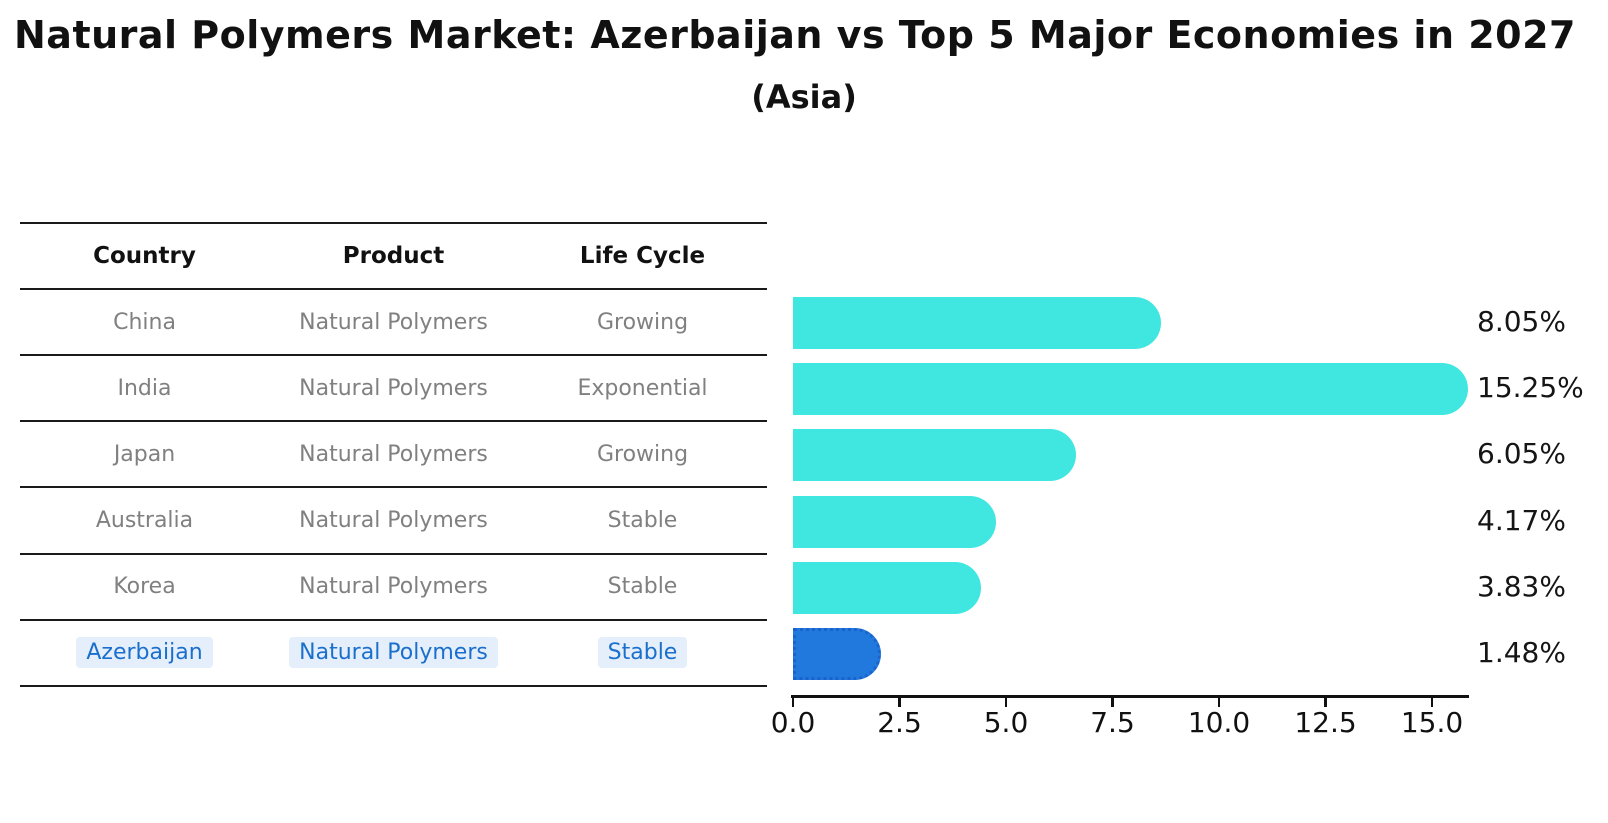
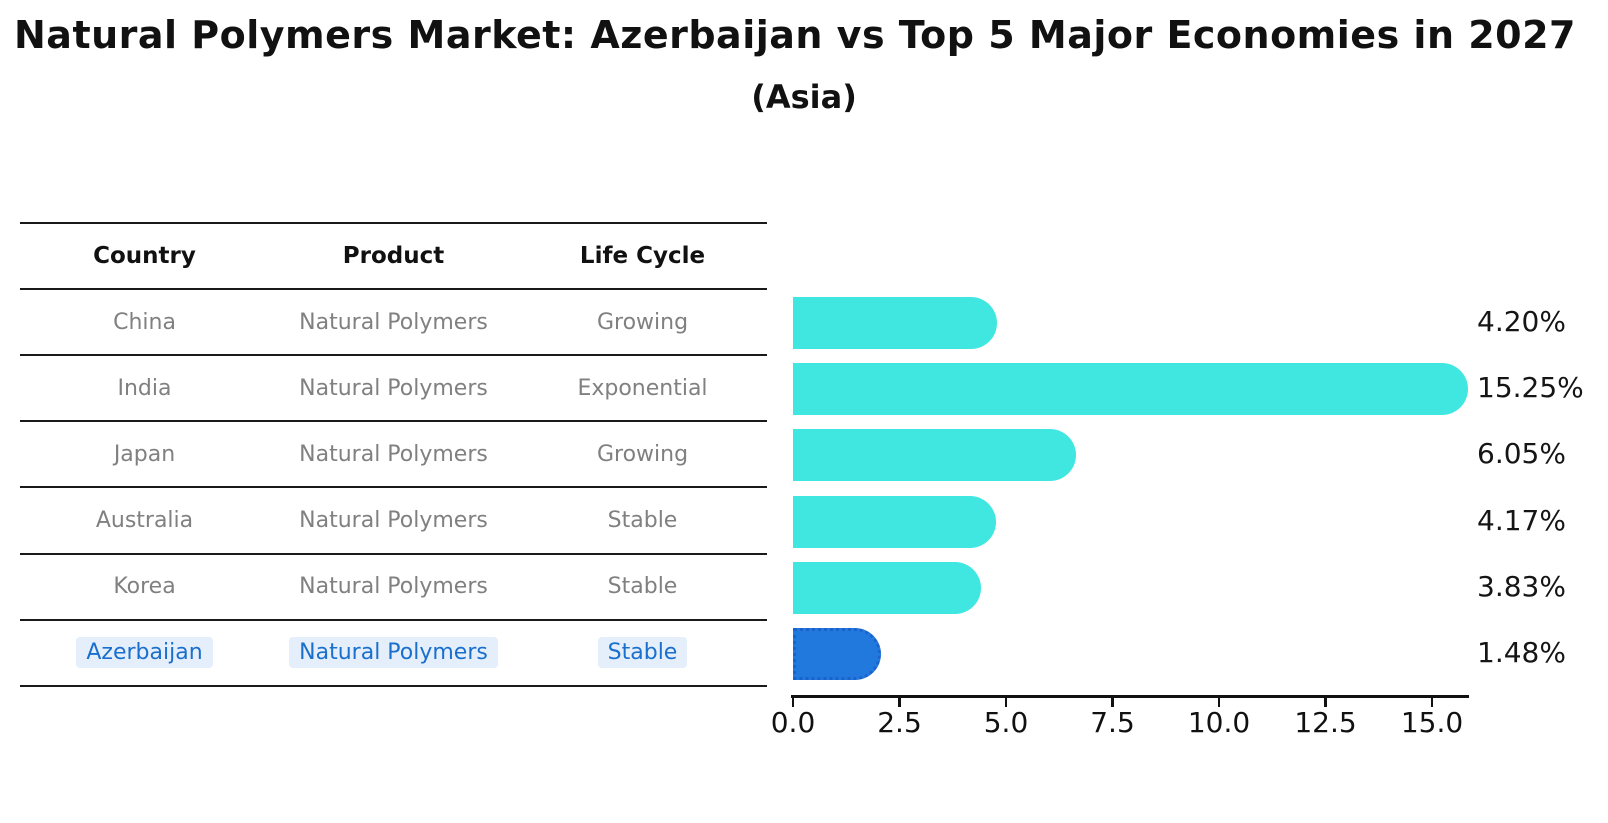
China: 8.05% -> 4.20%
